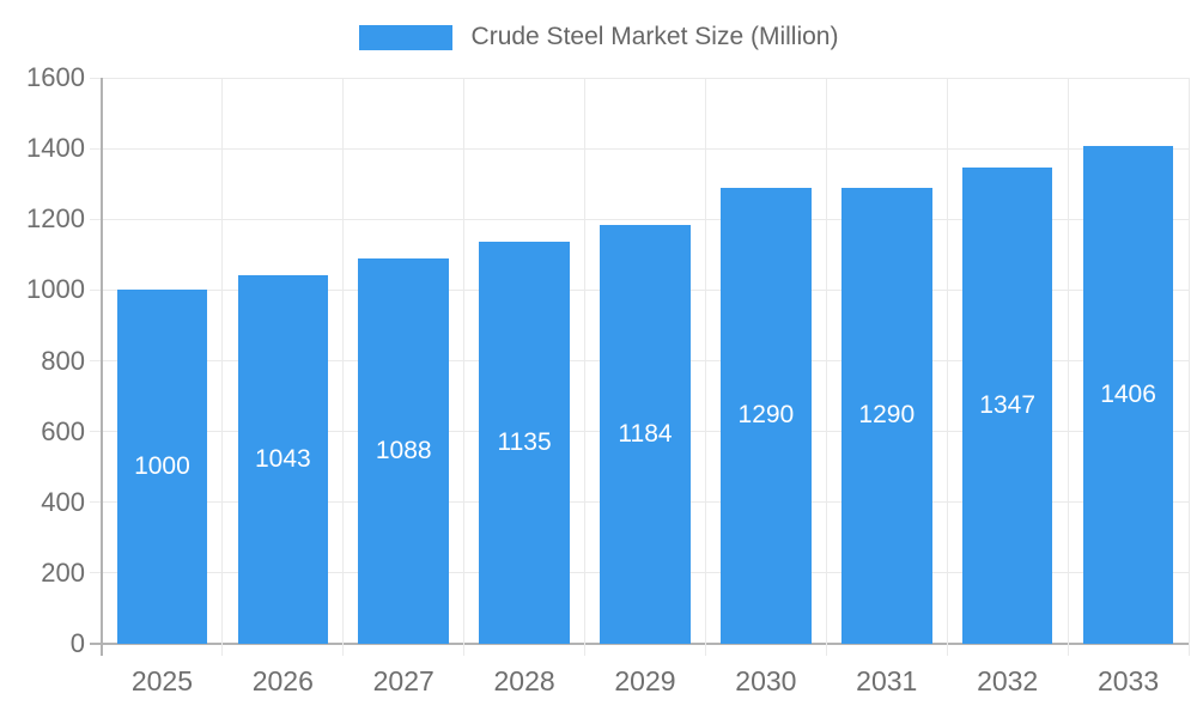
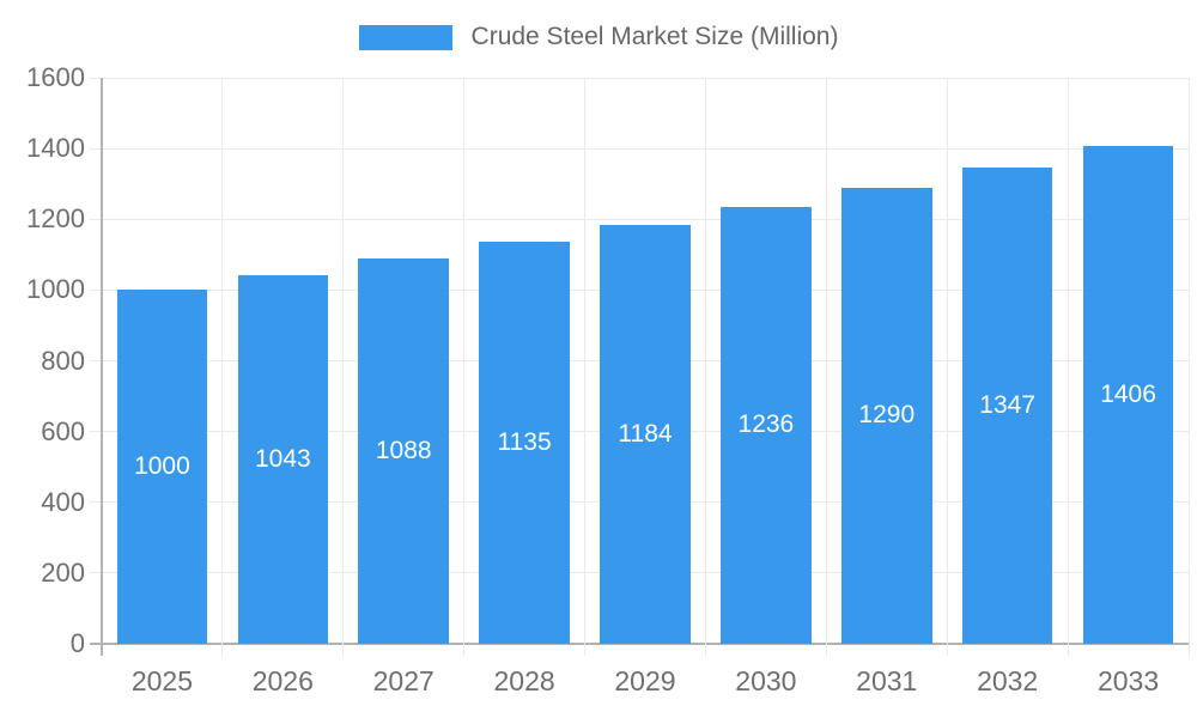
2030: 1290 -> 1236
